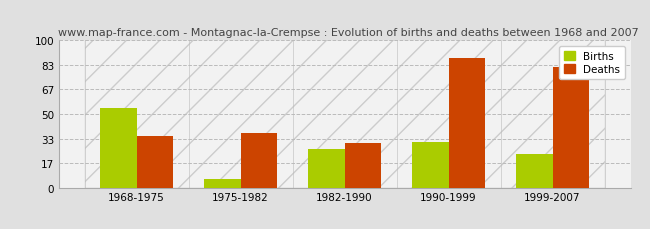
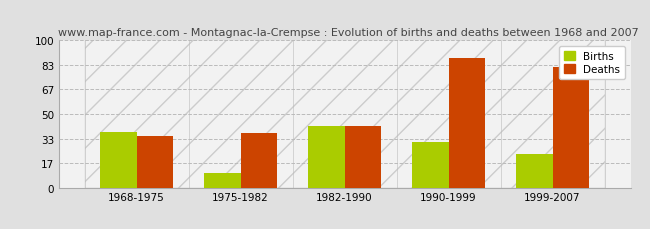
Births/1968-1975: 54 -> 38
Births/1975-1982: 6 -> 10
Births/1982-1990: 26 -> 42
Deaths/1982-1990: 30 -> 42
